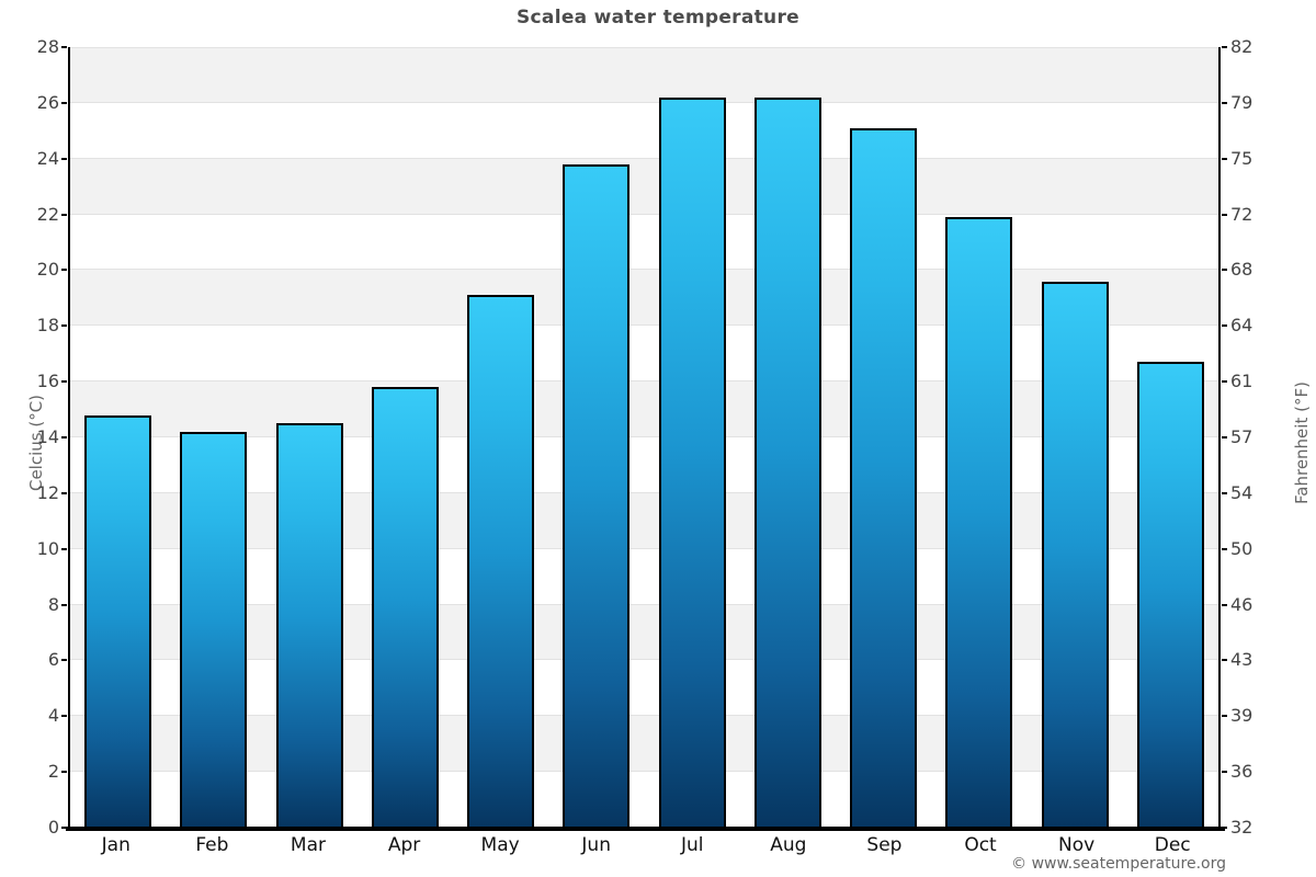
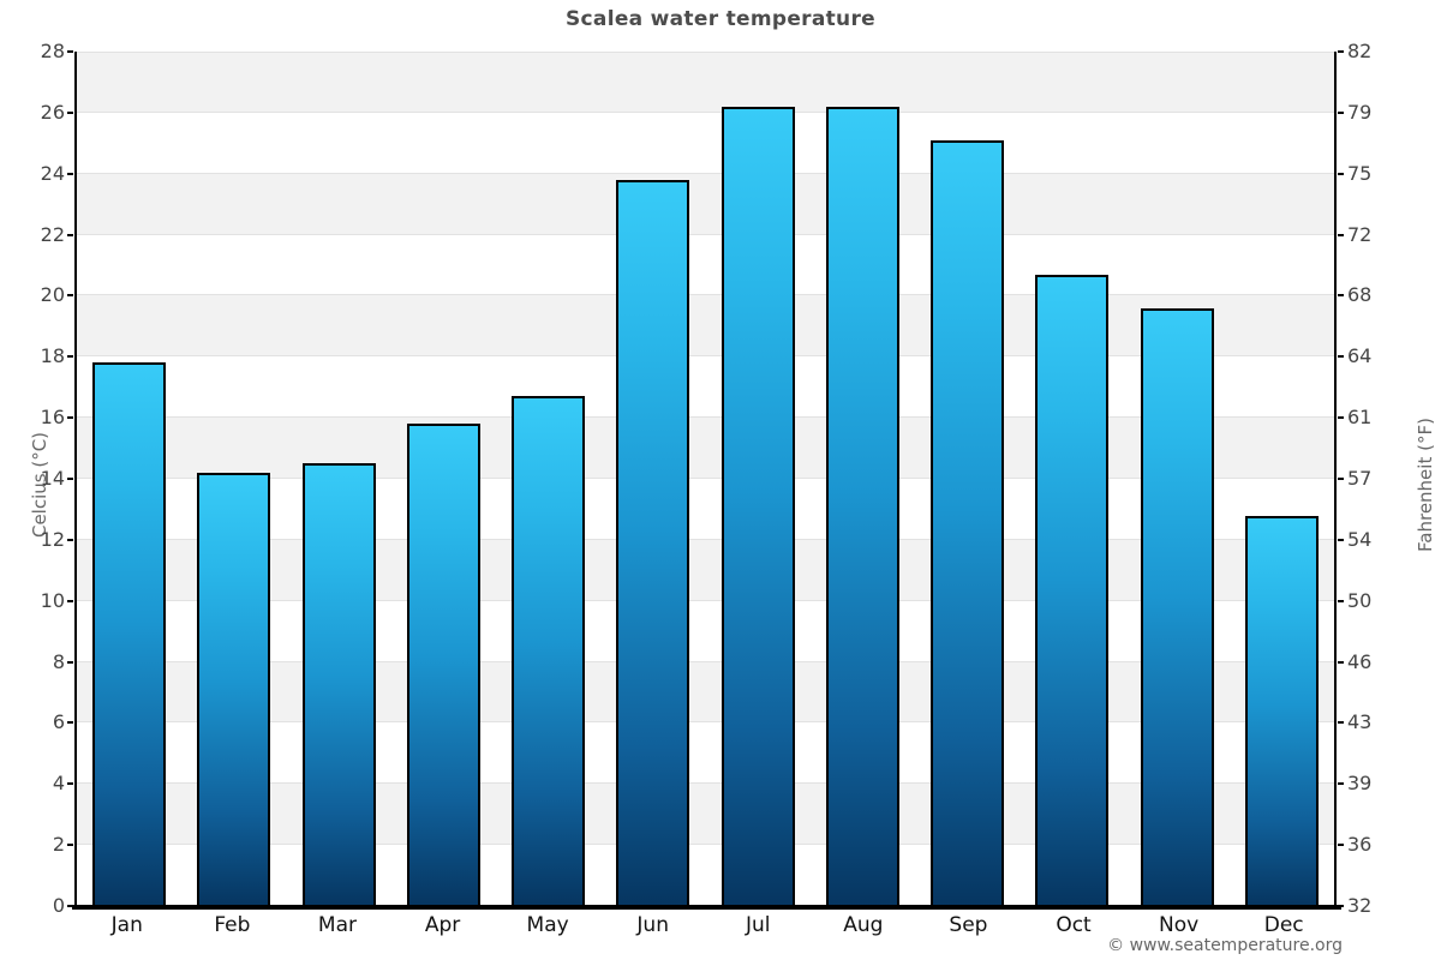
Jan: 14.8 -> 17.8
May: 19.1 -> 16.7
Oct: 21.9 -> 20.7
Dec: 16.7 -> 12.8
